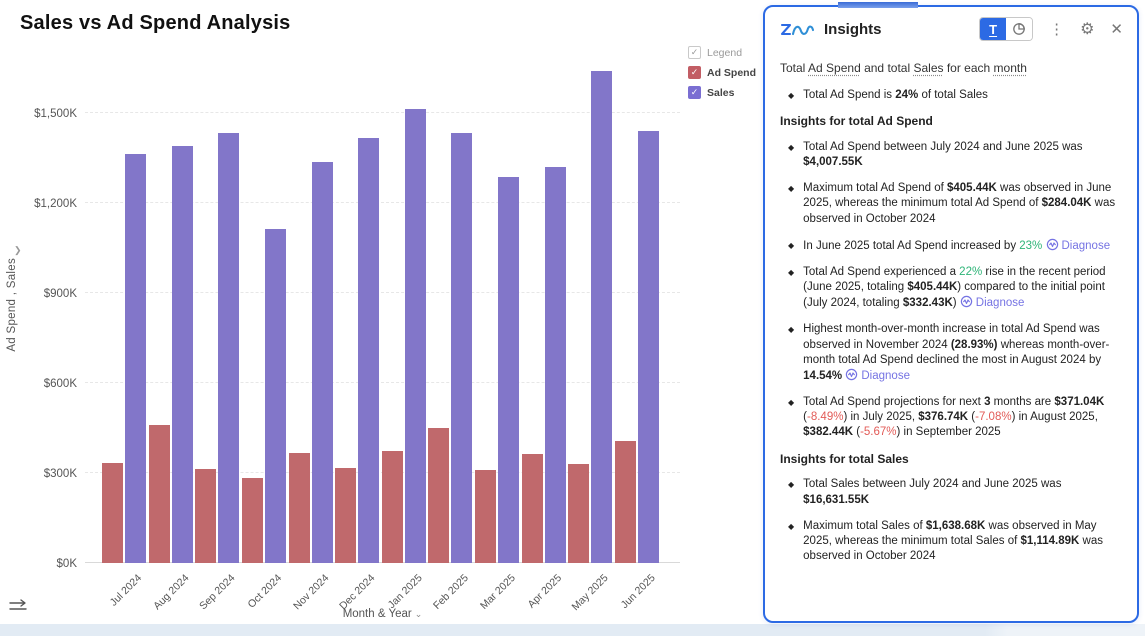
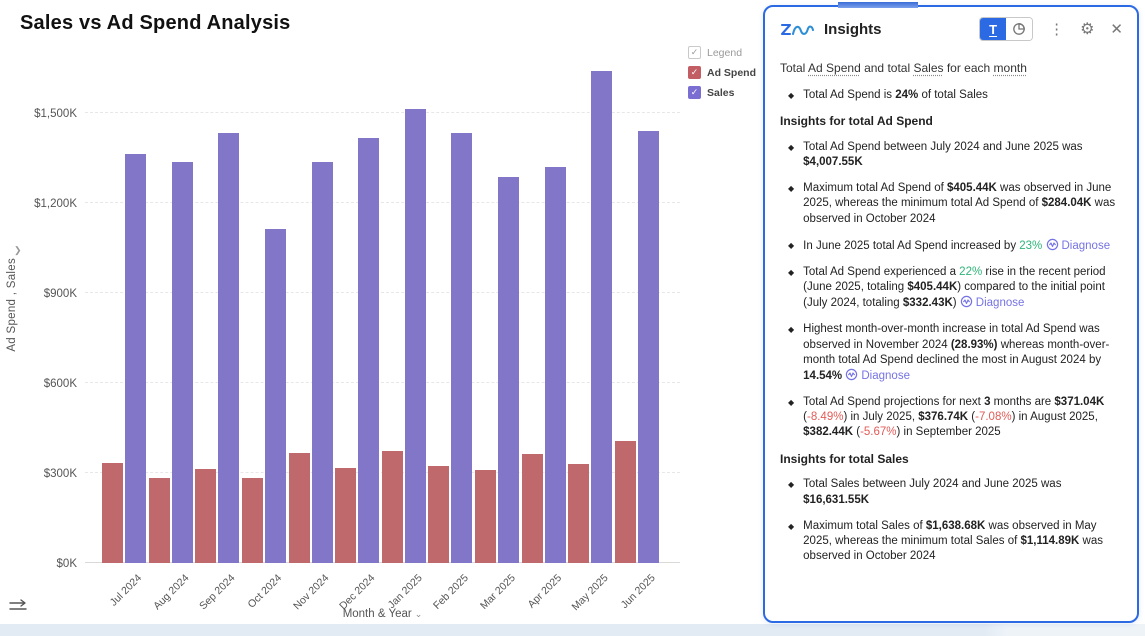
Ad Spend/Aug 2024: $460K -> $280K
Sales/Aug 2024: $1390K -> $1340K
Ad Spend/Feb 2025: $450K -> $320K
